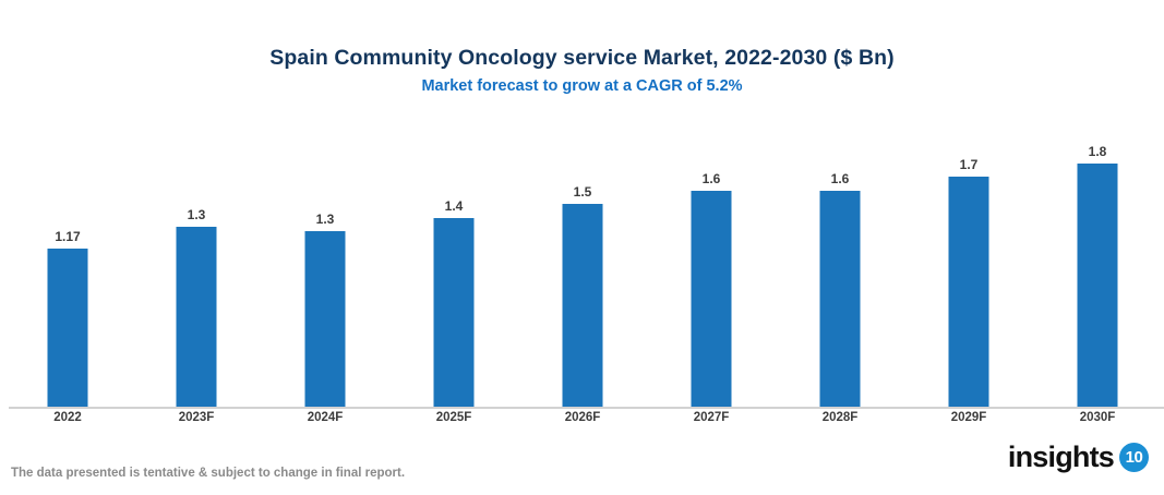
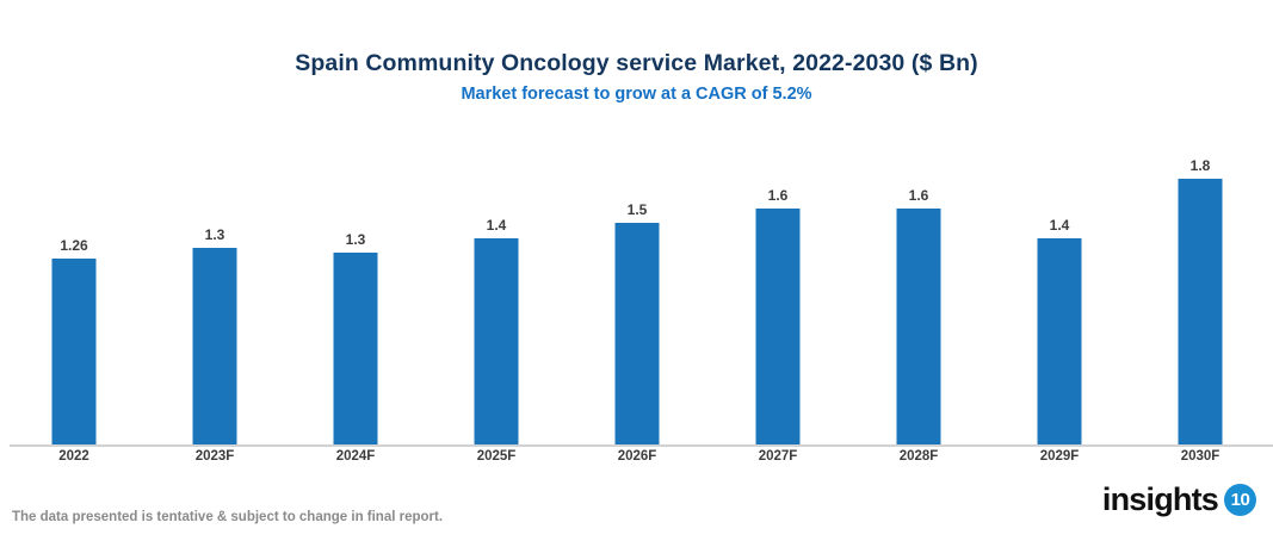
2022: 1.17 -> 1.26
2029F: 1.7 -> 1.4
